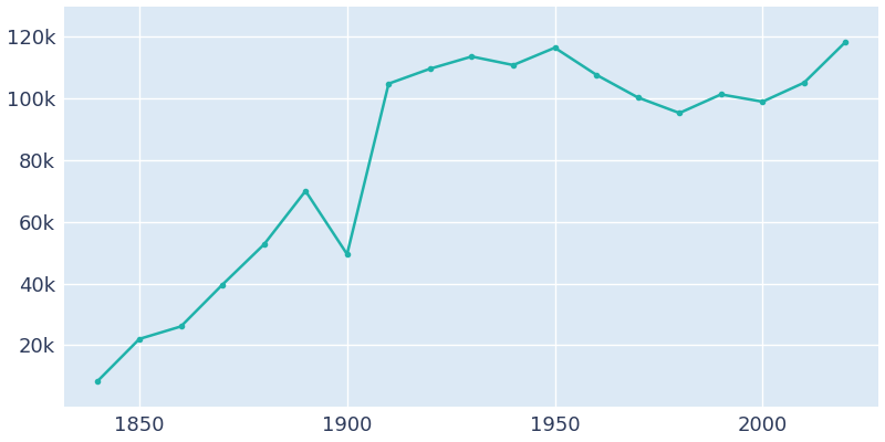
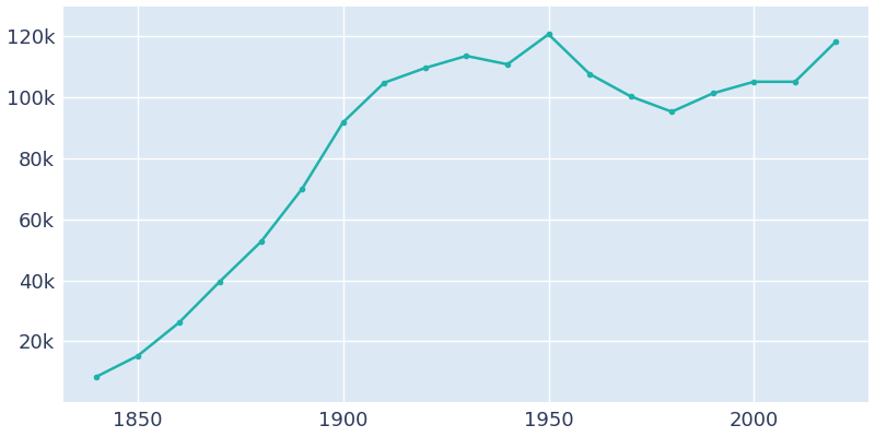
1850: 22.0k -> 15.2k
1900: 49.5k -> 91.9k
1950: 116.5k -> 120.7k
2000: 99.0k -> 105.2k
